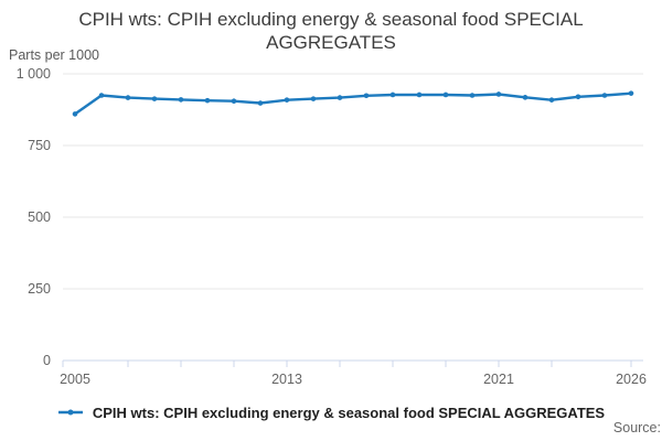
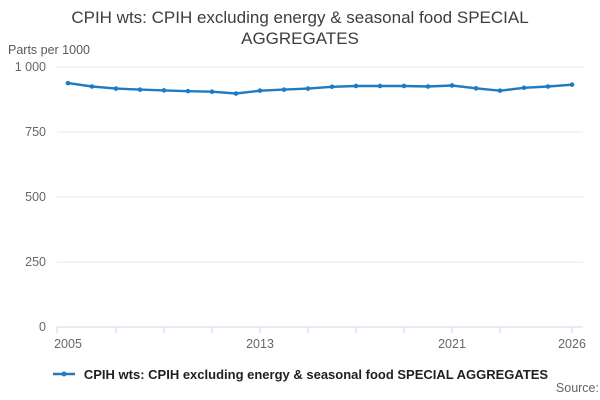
2005: 860 -> 940
